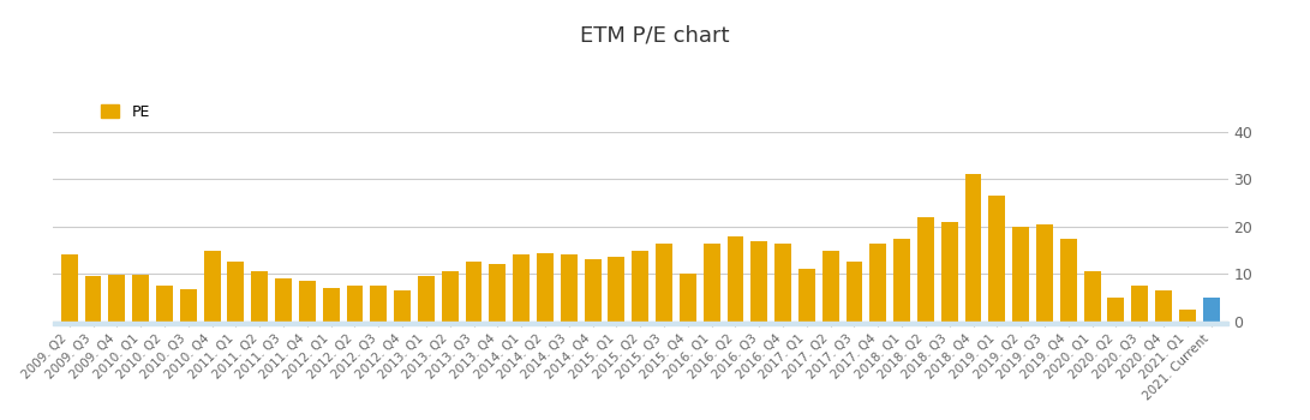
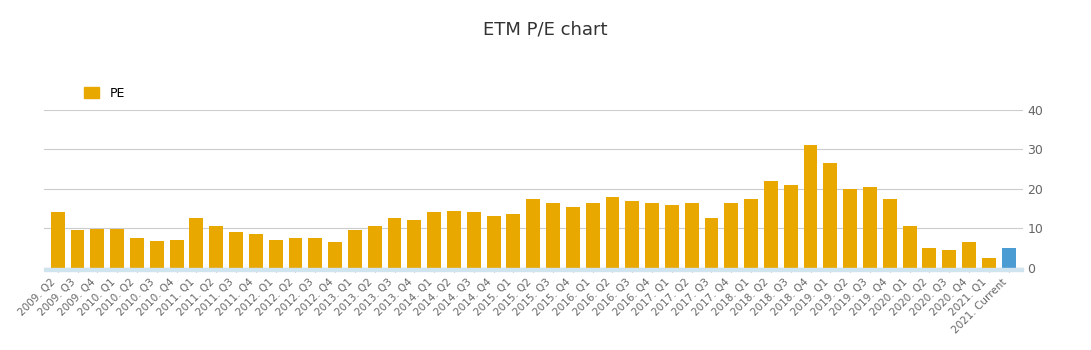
2010. Q4: 15.0 -> 7.0
2015. Q2: 15.0 -> 17.5
2015. Q4: 10.0 -> 15.5
2017. Q1: 11.0 -> 16.0
2017. Q2: 15.0 -> 16.5
2020. Q3: 7.5 -> 4.5
